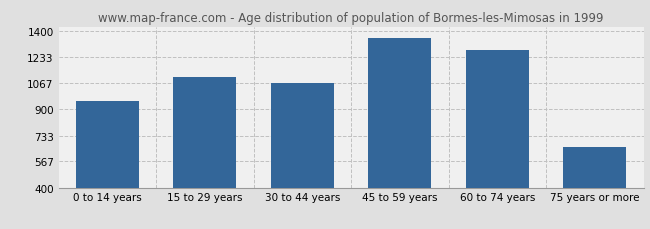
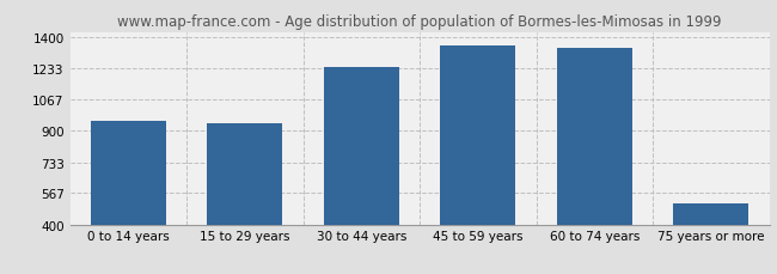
15 to 29 years: 1110 -> 940
30 to 44 years: 1070 -> 1240
60 to 74 years: 1280 -> 1340
75 years or more: 660 -> 510
